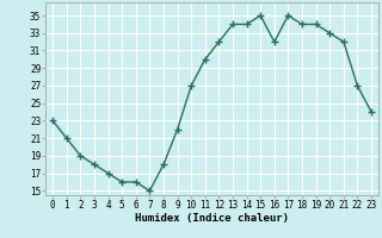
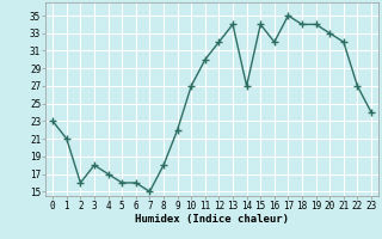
2: 19 -> 16
14: 34 -> 27
15: 35 -> 34
